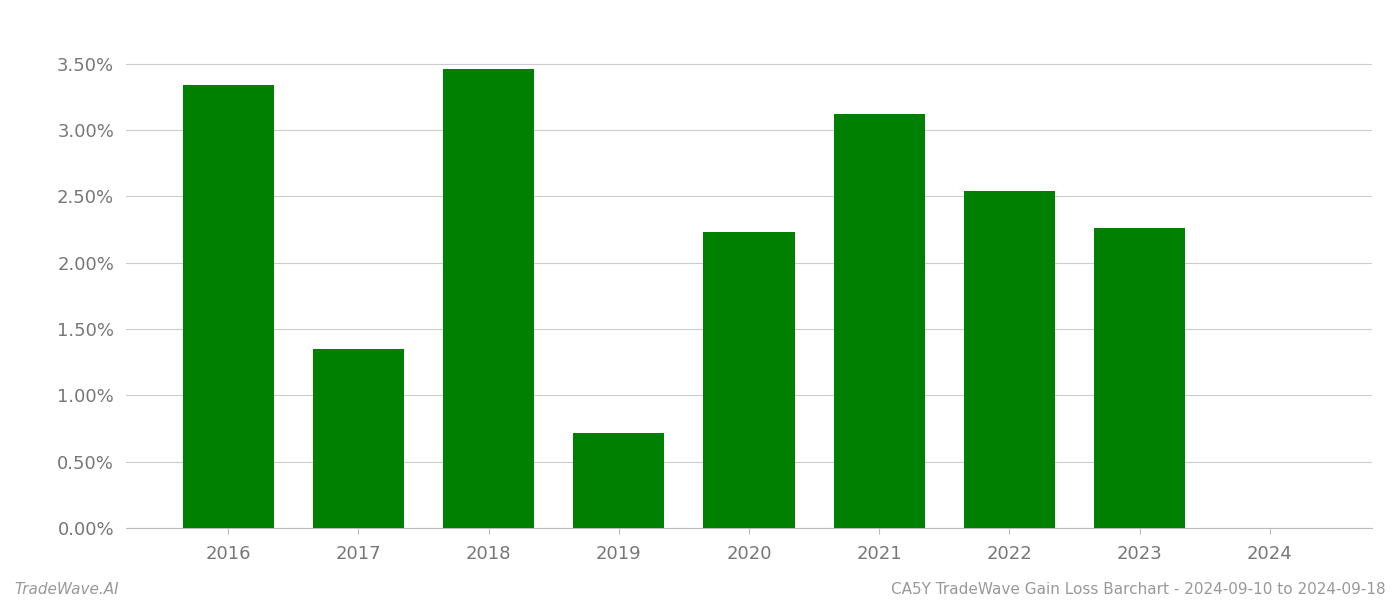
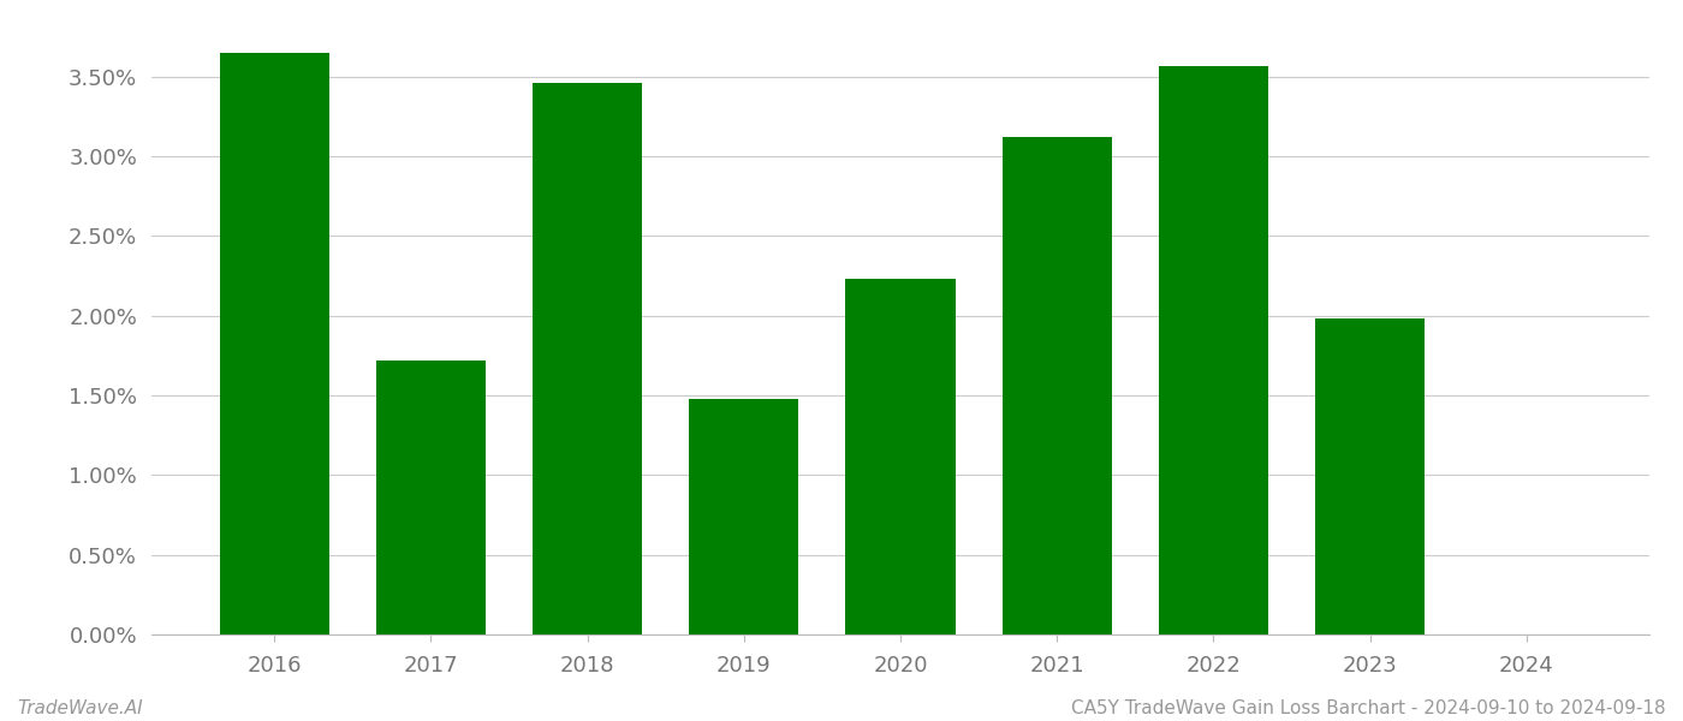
2016: 3.34% -> 3.65%
2017: 1.35% -> 1.72%
2019: 0.72% -> 1.48%
2022: 2.54% -> 3.57%
2023: 2.26% -> 1.98%
